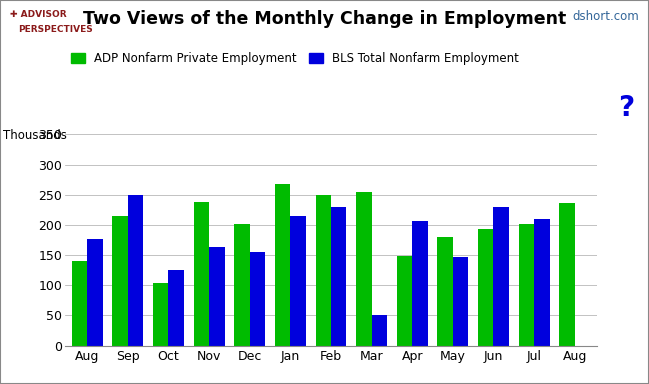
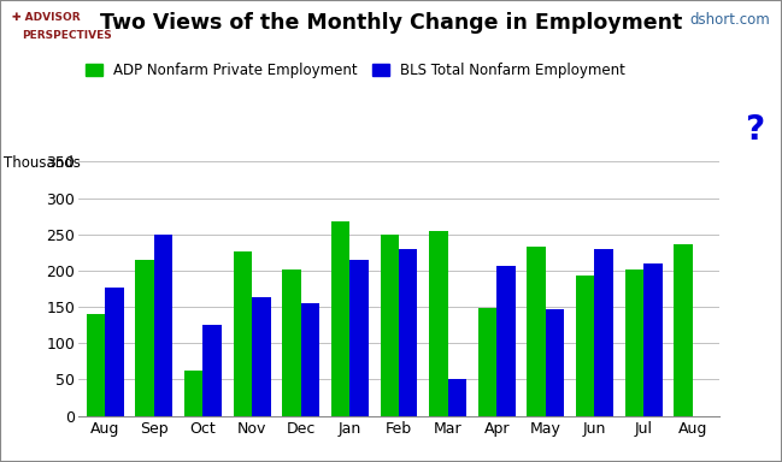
ADP Nonfarm Private Employment/Oct: 104 -> 62
ADP Nonfarm Private Employment/Nov: 238 -> 226
ADP Nonfarm Private Employment/May: 180 -> 233
